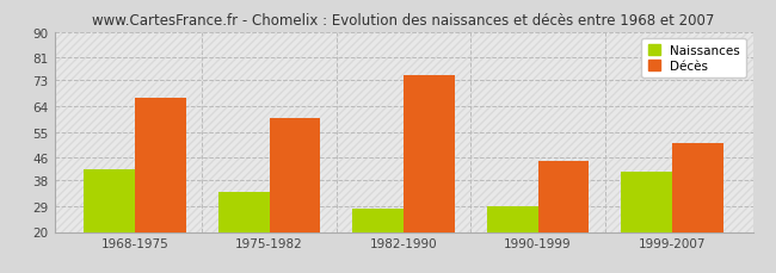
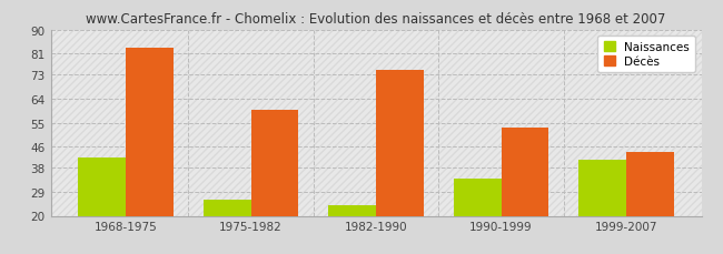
Décès/1968-1975: 67 -> 83
Naissances/1975-1982: 34 -> 26
Naissances/1982-1990: 28 -> 24
Naissances/1990-1999: 29 -> 34
Décès/1990-1999: 45 -> 53
Décès/1999-2007: 51 -> 44
